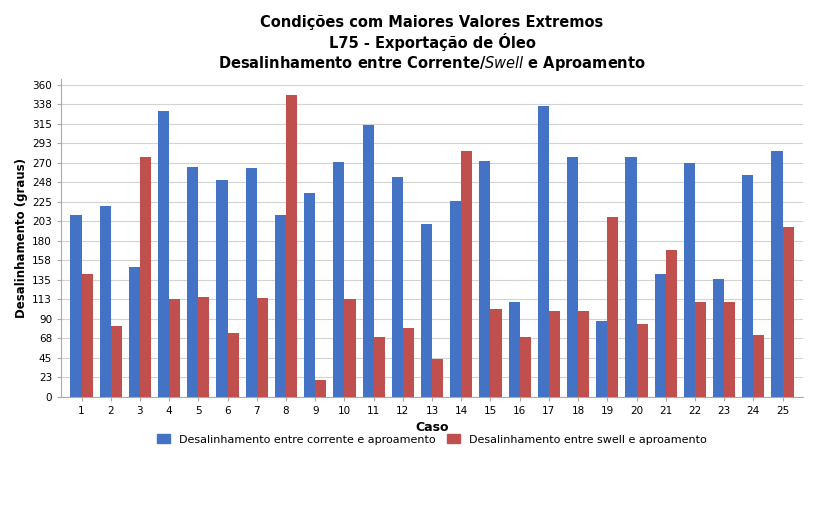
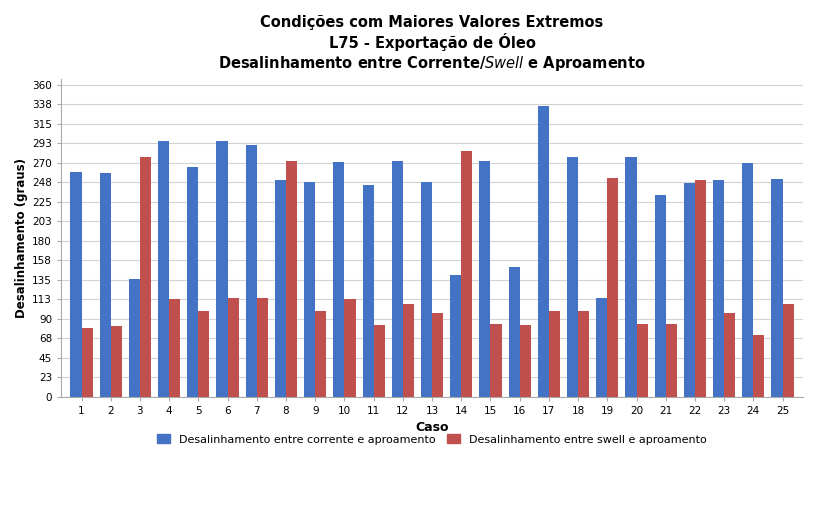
Desalinhamento entre corrente e aproamento/1: 210 -> 260
Desalinhamento entre swell e aproamento/1: 142 -> 80
Desalinhamento entre corrente e aproamento/2: 220 -> 258
Desalinhamento entre corrente e aproamento/3: 150 -> 136
Desalinhamento entre corrente e aproamento/4: 330 -> 295
Desalinhamento entre swell e aproamento/5: 116 -> 100
Desalinhamento entre corrente e aproamento/6: 250 -> 295
Desalinhamento entre swell e aproamento/6: 74 -> 115
Desalinhamento entre corrente e aproamento/7: 264 -> 291
Desalinhamento entre corrente e aproamento/8: 210 -> 251
Desalinhamento entre swell e aproamento/8: 348 -> 272
Desalinhamento entre corrente e aproamento/9: 236 -> 248
Desalinhamento entre swell e aproamento/9: 20 -> 100
Desalinhamento entre corrente e aproamento/11: 314 -> 245
Desalinhamento entre swell e aproamento/11: 70 -> 83
Desalinhamento entre corrente e aproamento/12: 254 -> 272
Desalinhamento entre swell e aproamento/12: 80 -> 107
Desalinhamento entre corrente e aproamento/13: 200 -> 248
Desalinhamento entre swell e aproamento/13: 44 -> 97
Desalinhamento entre corrente e aproamento/14: 226 -> 141
Desalinhamento entre swell e aproamento/15: 102 -> 85
Desalinhamento entre corrente e aproamento/16: 110 -> 150
Desalinhamento entre swell e aproamento/16: 70 -> 83
Desalinhamento entre corrente e aproamento/19: 88 -> 115
Desalinhamento entre swell e aproamento/19: 208 -> 253
Desalinhamento entre corrente e aproamento/21: 142 -> 233
Desalinhamento entre swell e aproamento/21: 170 -> 84
Desalinhamento entre corrente e aproamento/22: 270 -> 247
Desalinhamento entre swell e aproamento/22: 110 -> 250
Desalinhamento entre corrente e aproamento/23: 136 -> 251
Desalinhamento entre swell e aproamento/23: 110 -> 97
Desalinhamento entre corrente e aproamento/24: 256 -> 270
Desalinhamento entre corrente e aproamento/25: 284 -> 252
Desalinhamento entre swell e aproamento/25: 196 -> 107
